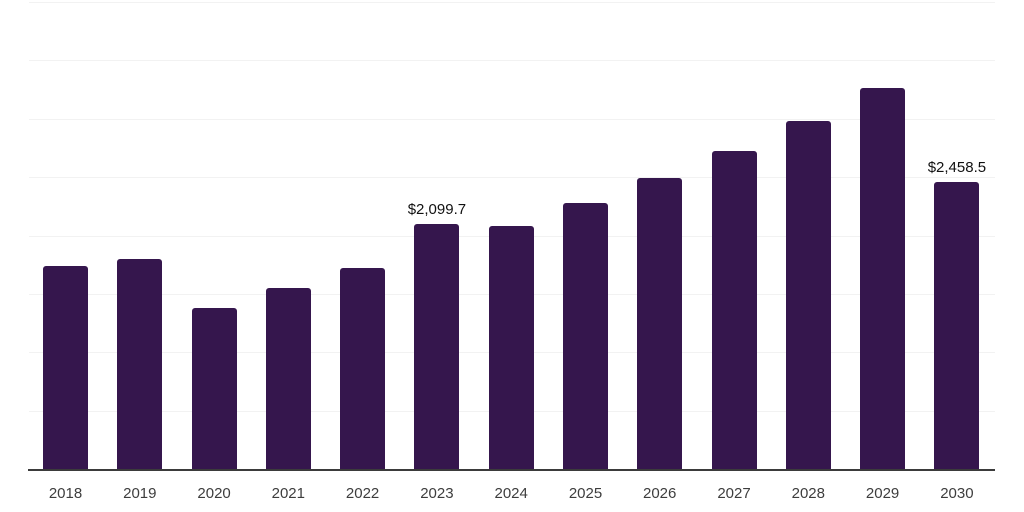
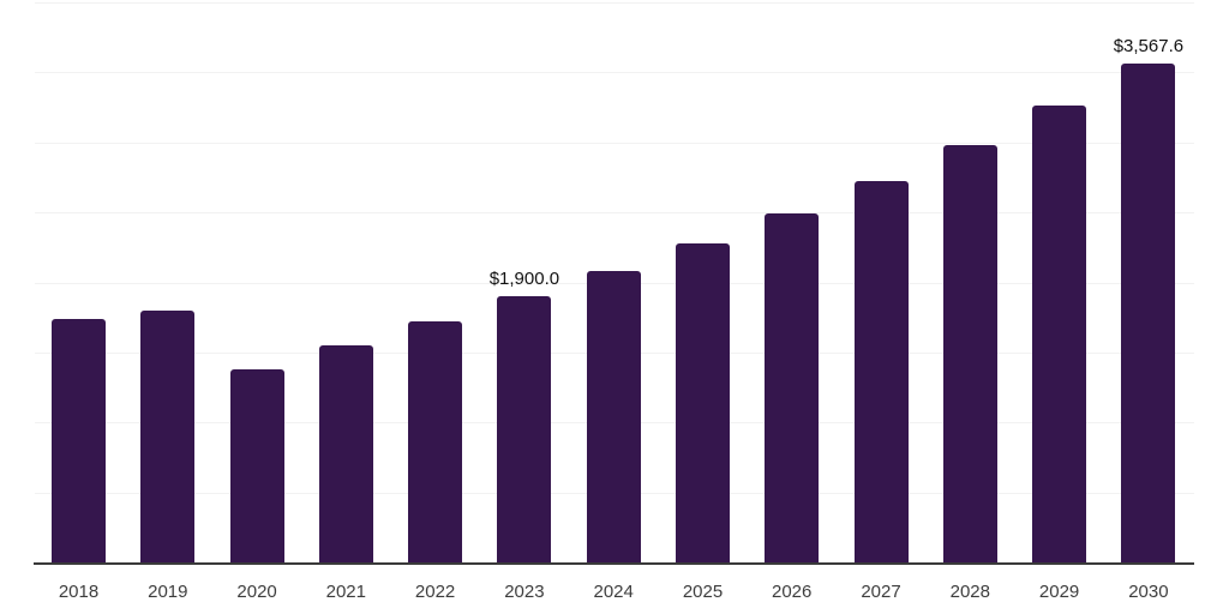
2023: $2,099.7 -> $1,900.0
2030: $2,458.5 -> $3,567.6
